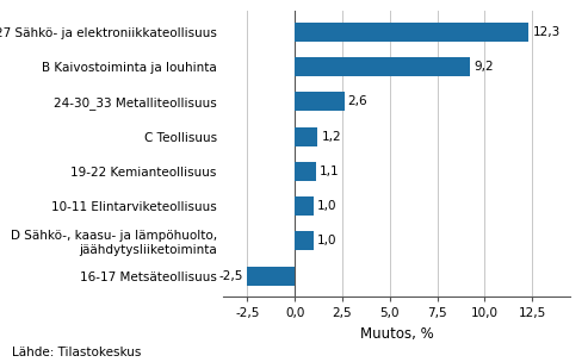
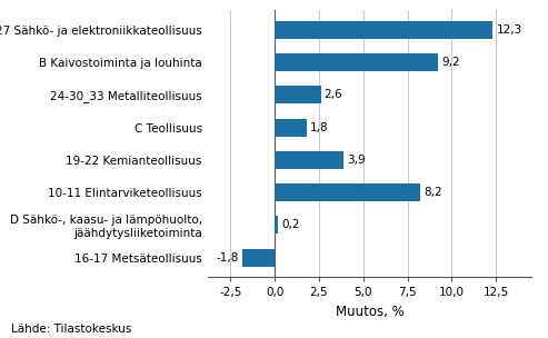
C Teollisuus: 1,2 -> 1,8
19-22 Kemianteollisuus: 1,1 -> 3,9
10-11 Elintarviketeollisuus: 1,0 -> 8,2
D Sähkö-, kaasu- ja lämpöhuolto, jäähdytysliiketoiminta: 1,0 -> 0,2
16-17 Metsäteollisuus: -2,5 -> -1,8
